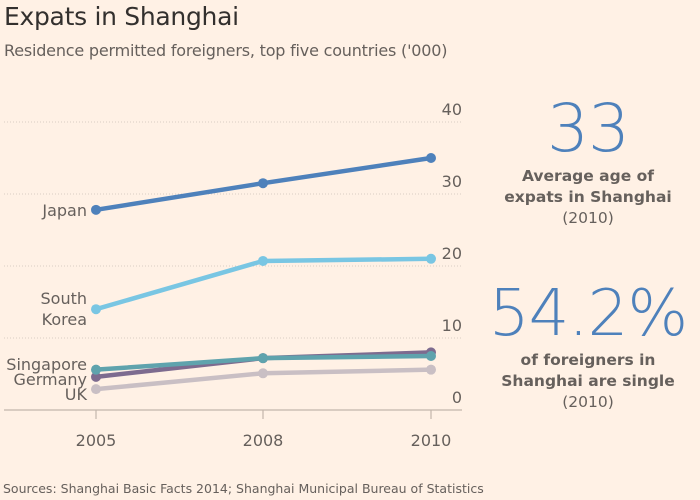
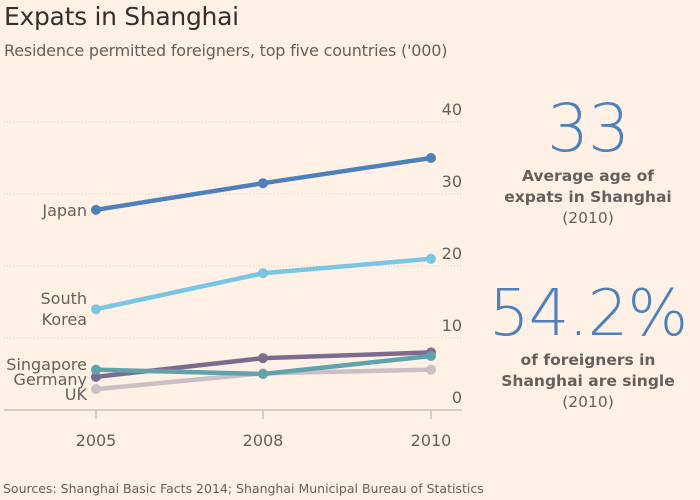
South Korea/2008: 21 -> 19
Singapore/2008: 7 -> 5
